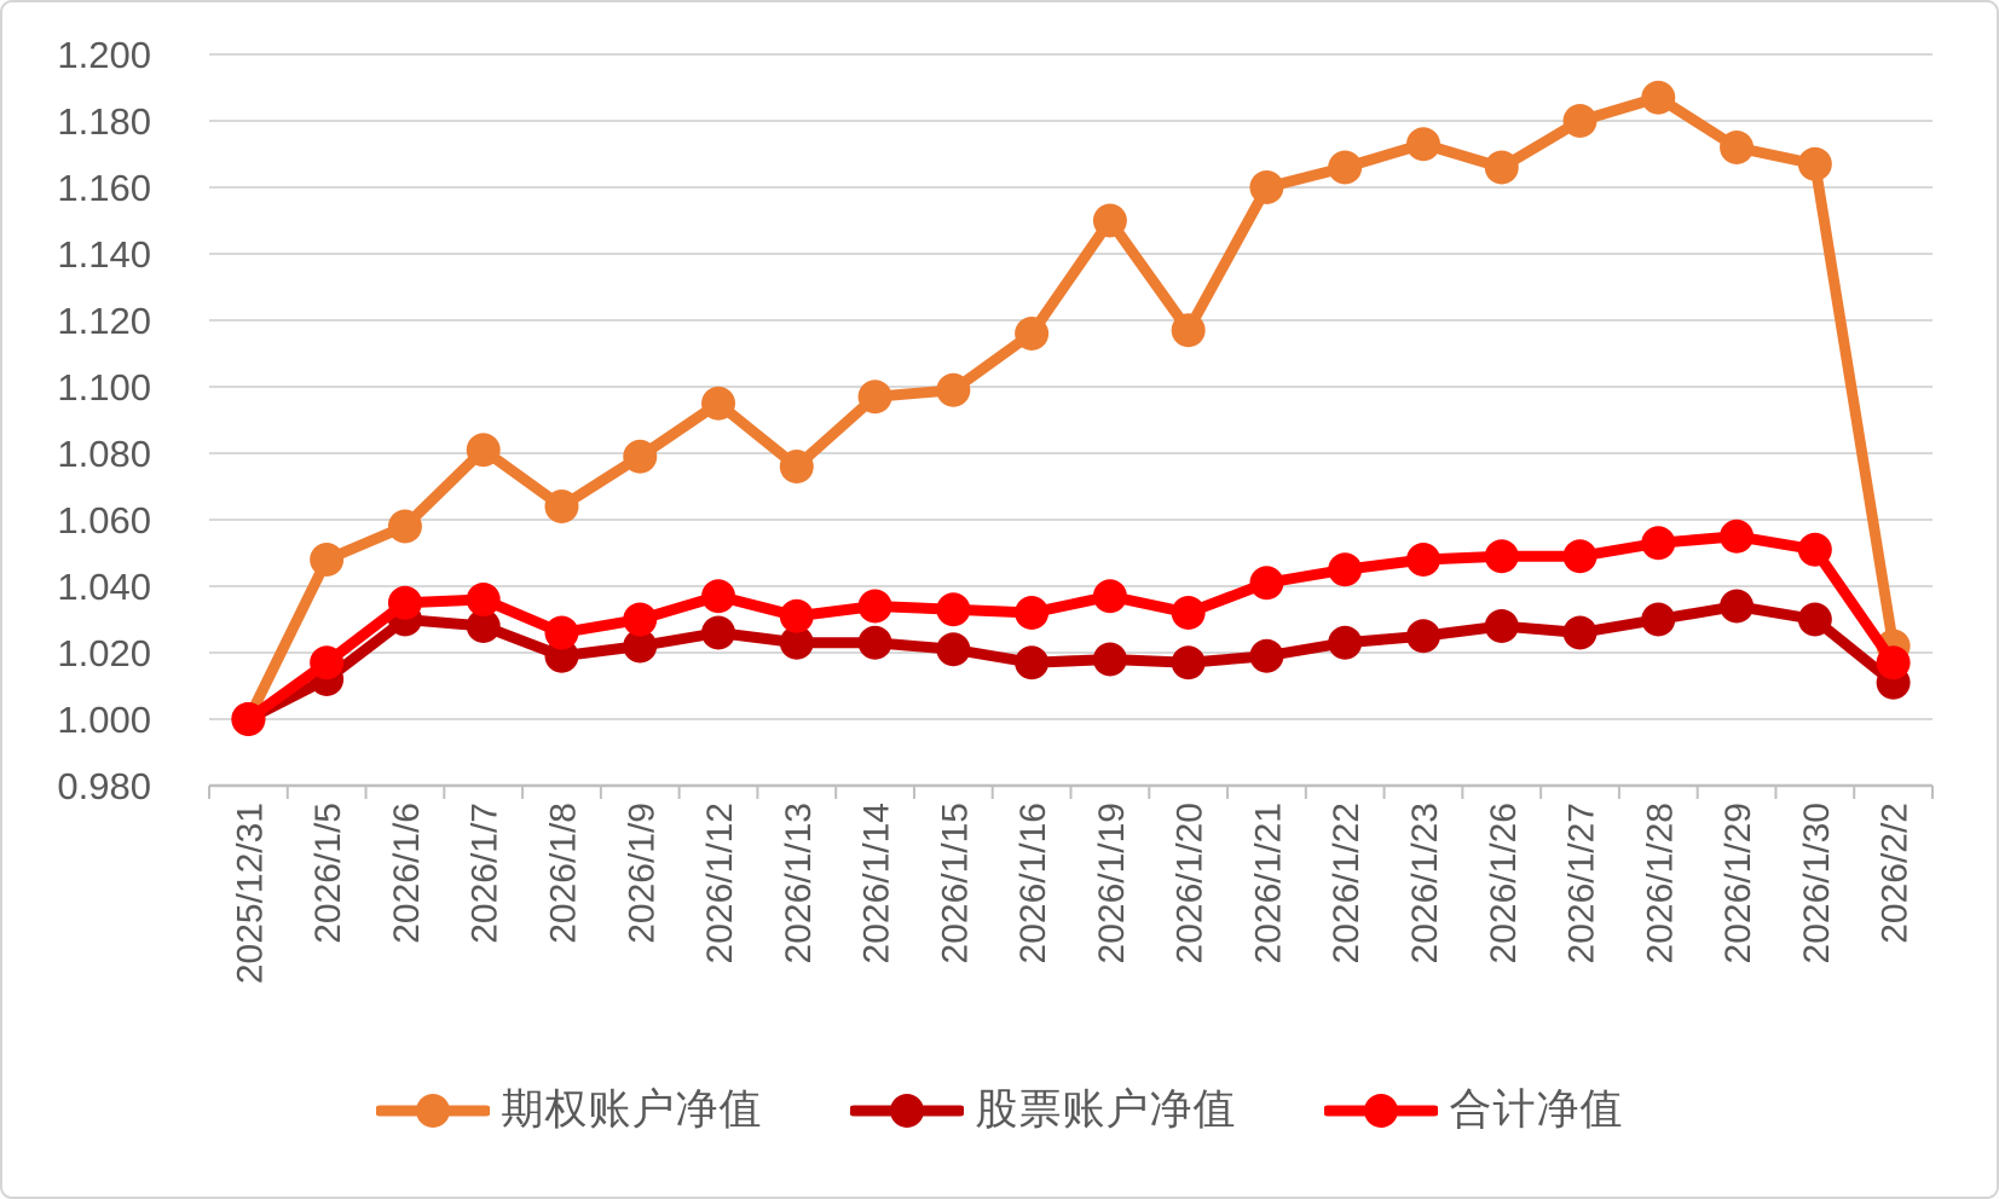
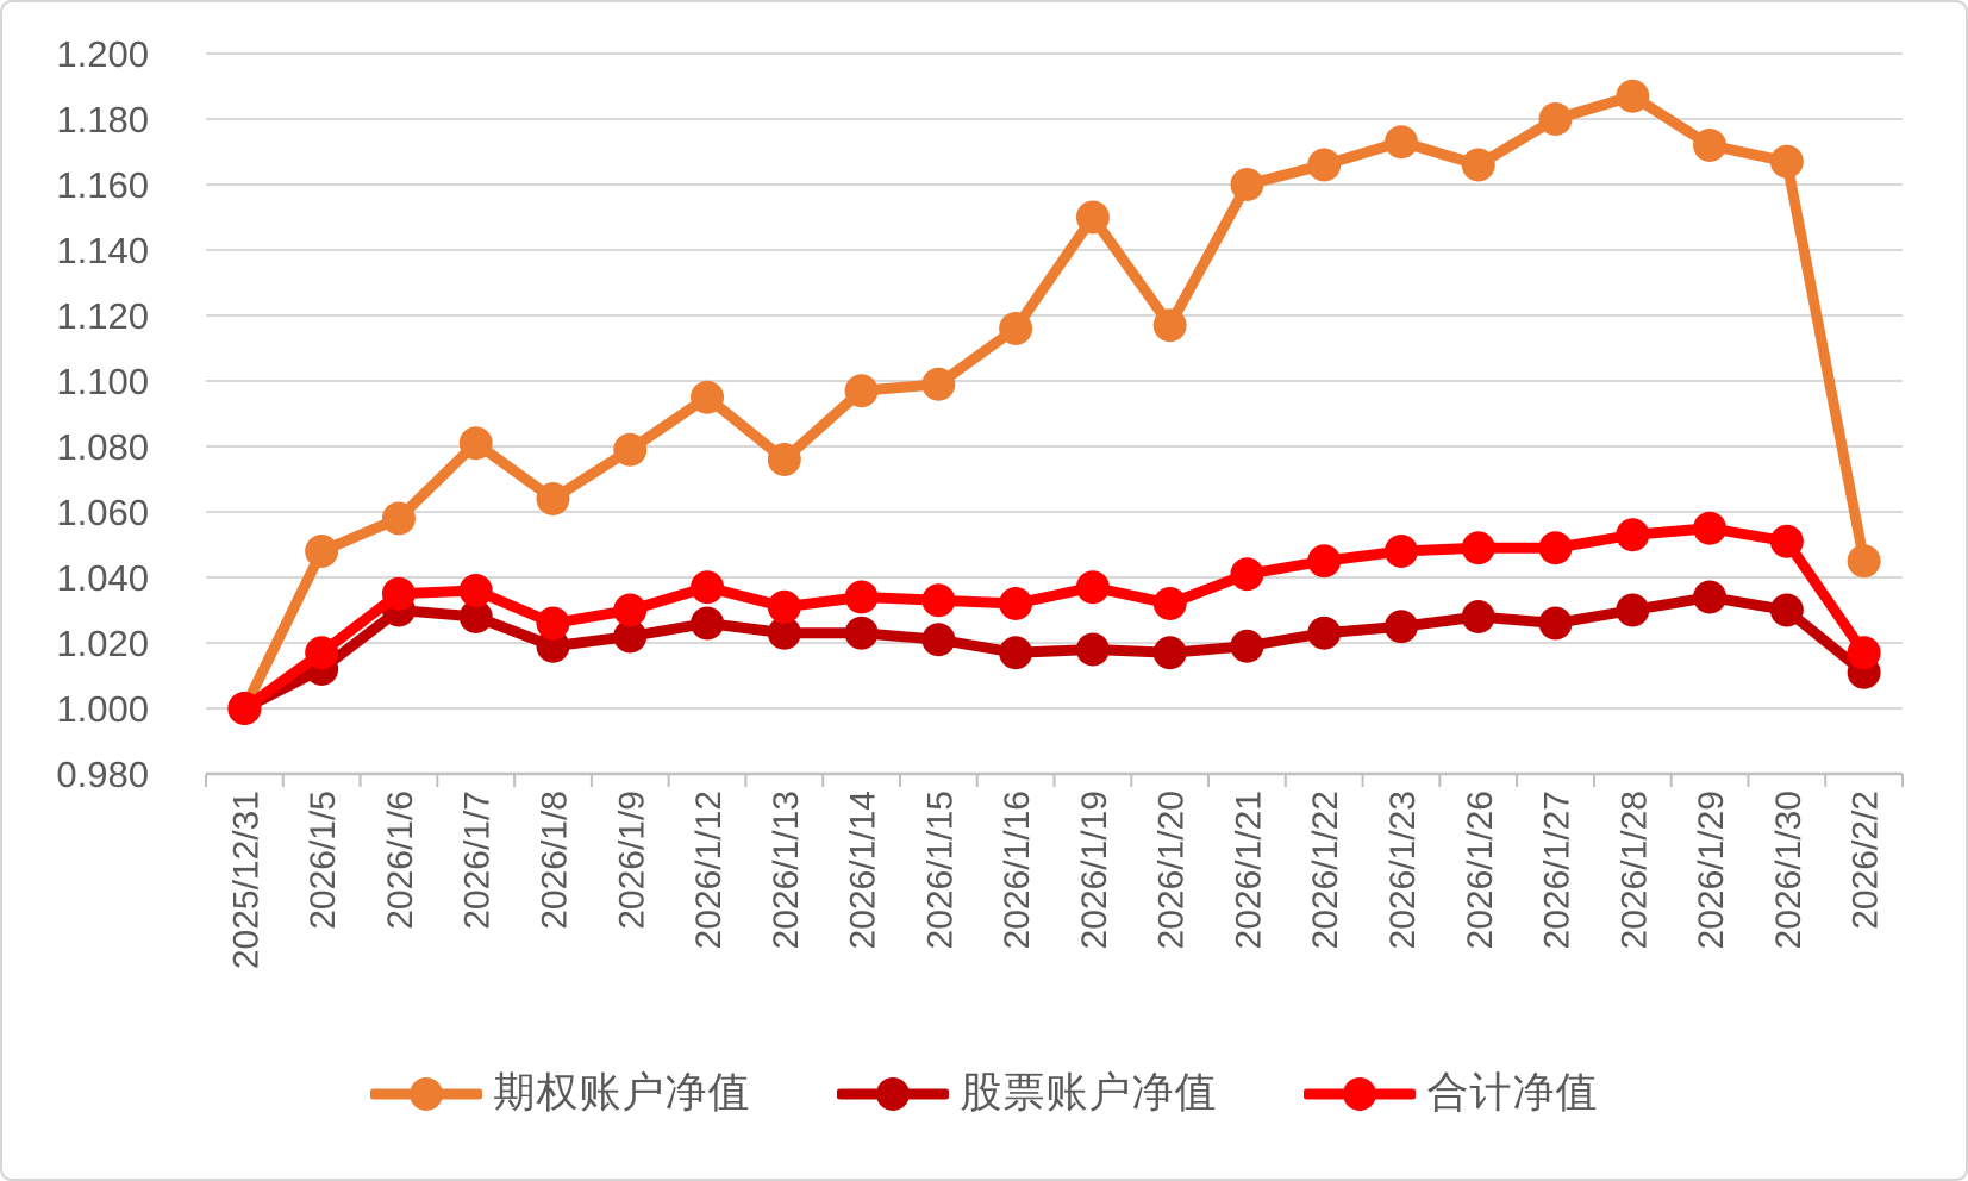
期权账户净值/2026/2/2: 1.022 -> 1.045
